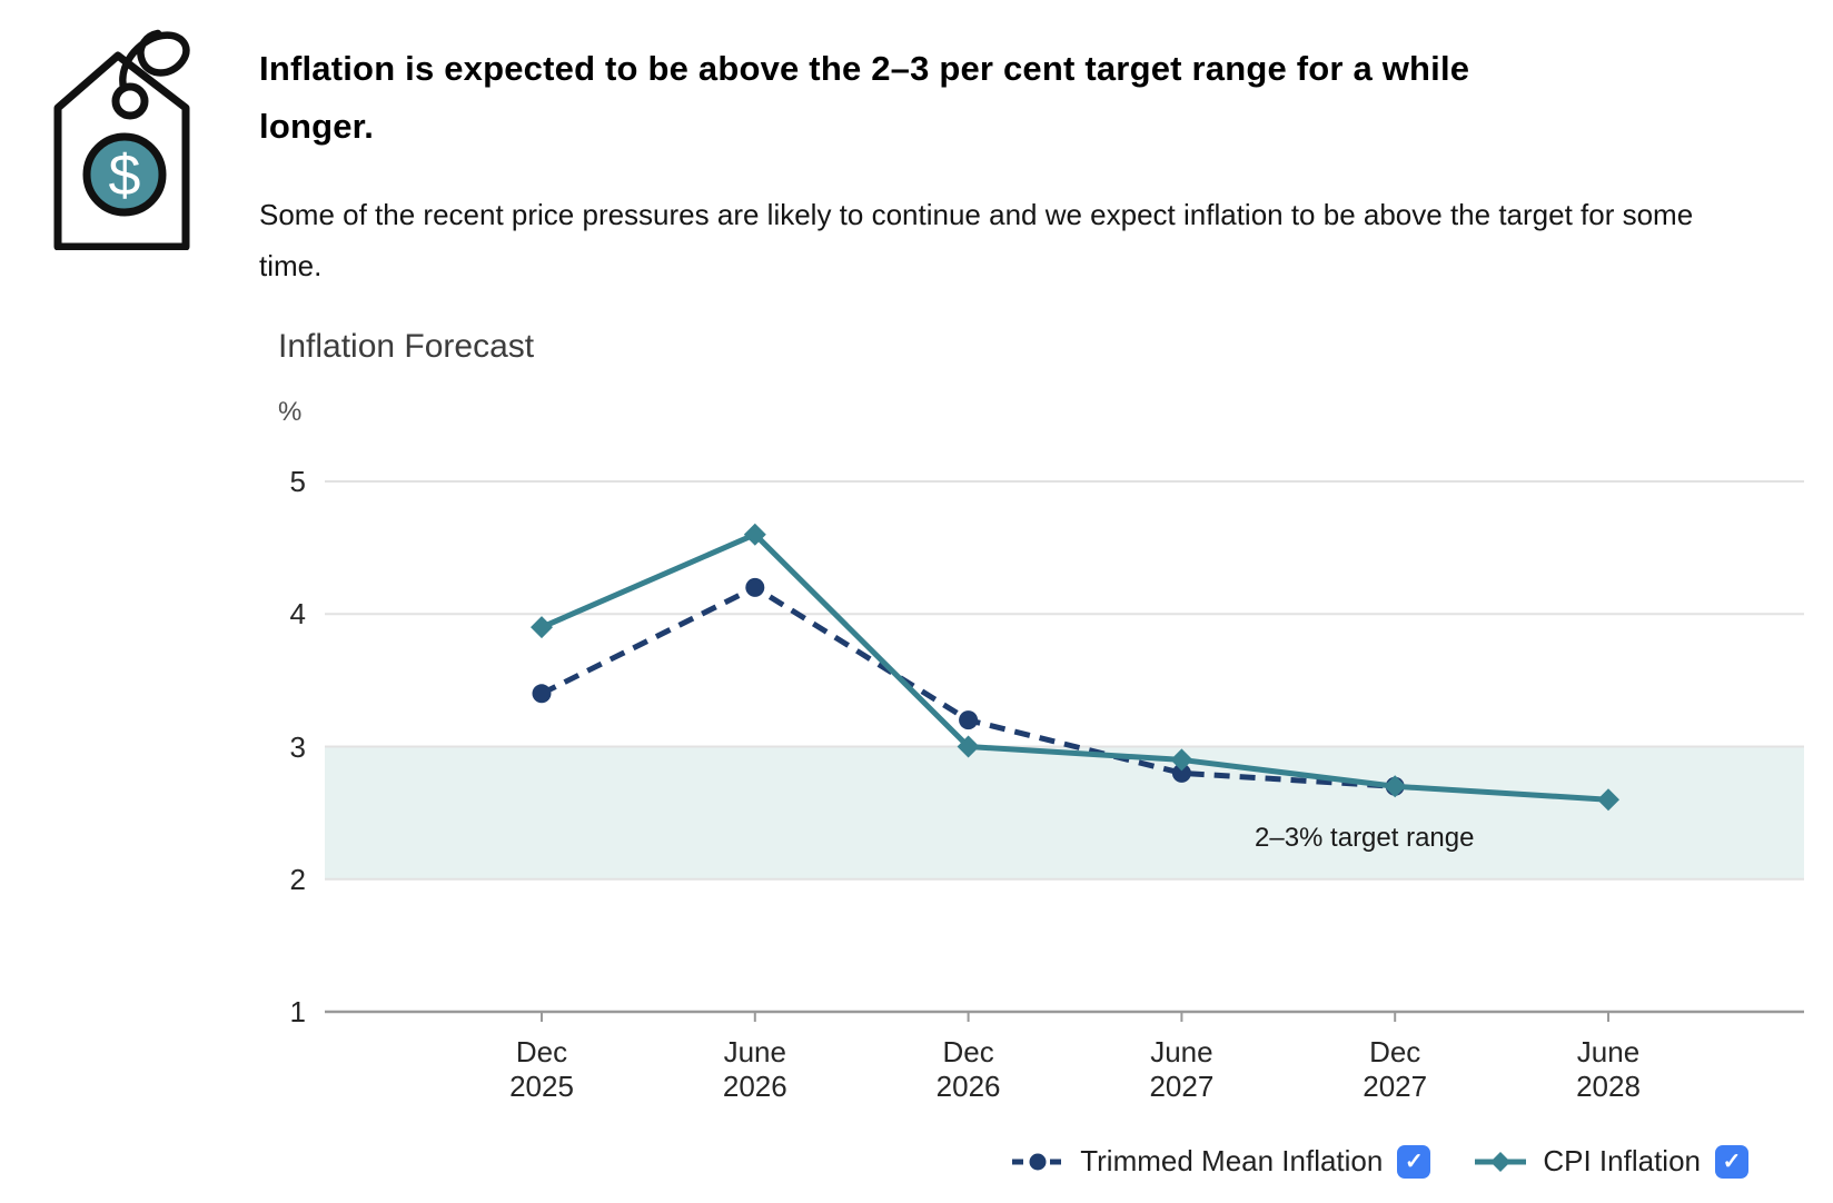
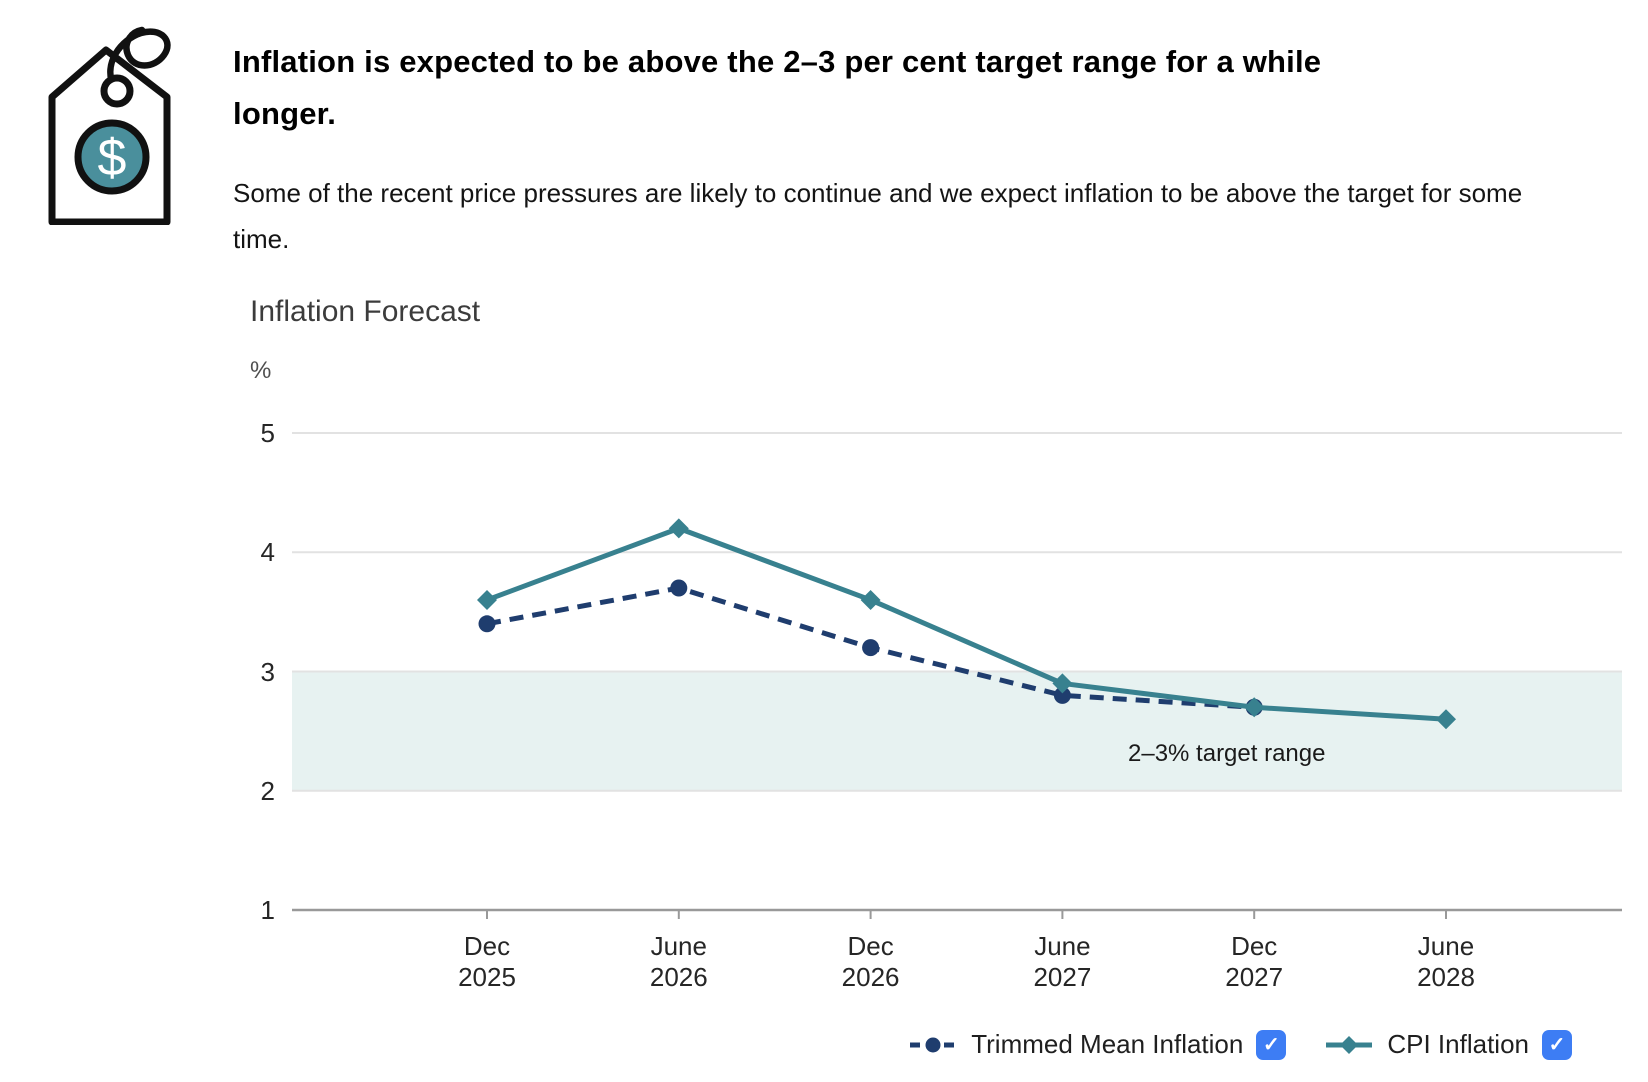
CPI Inflation/Dec 2025: 3.9 -> 3.6
Trimmed Mean Inflation/June 2026: 4.2 -> 3.7
CPI Inflation/June 2026: 4.6 -> 4.2
CPI Inflation/Dec 2026: 3.0 -> 3.6
